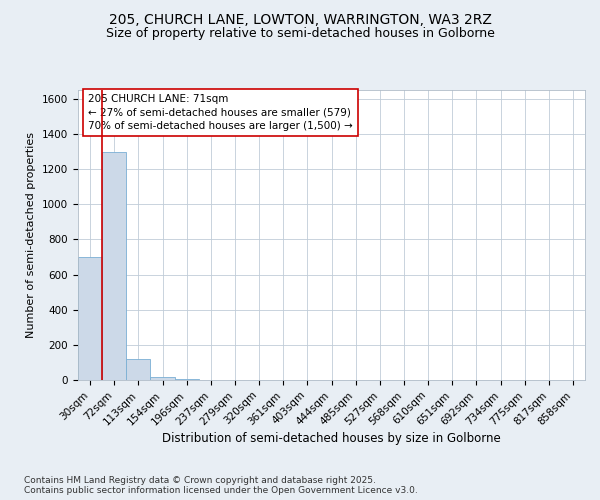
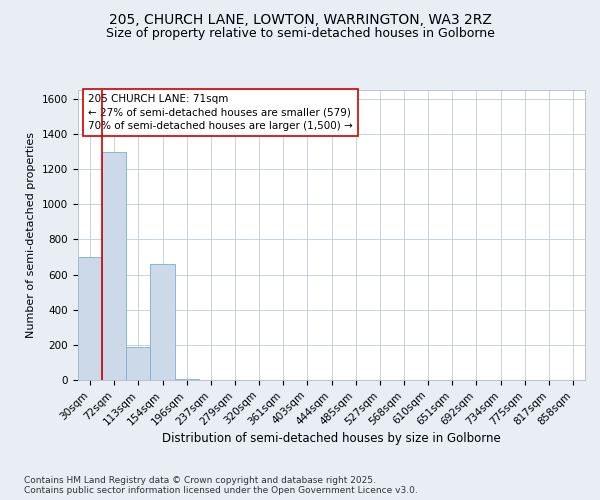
113sqm: 120 -> 190
154sqm: 20 -> 660
